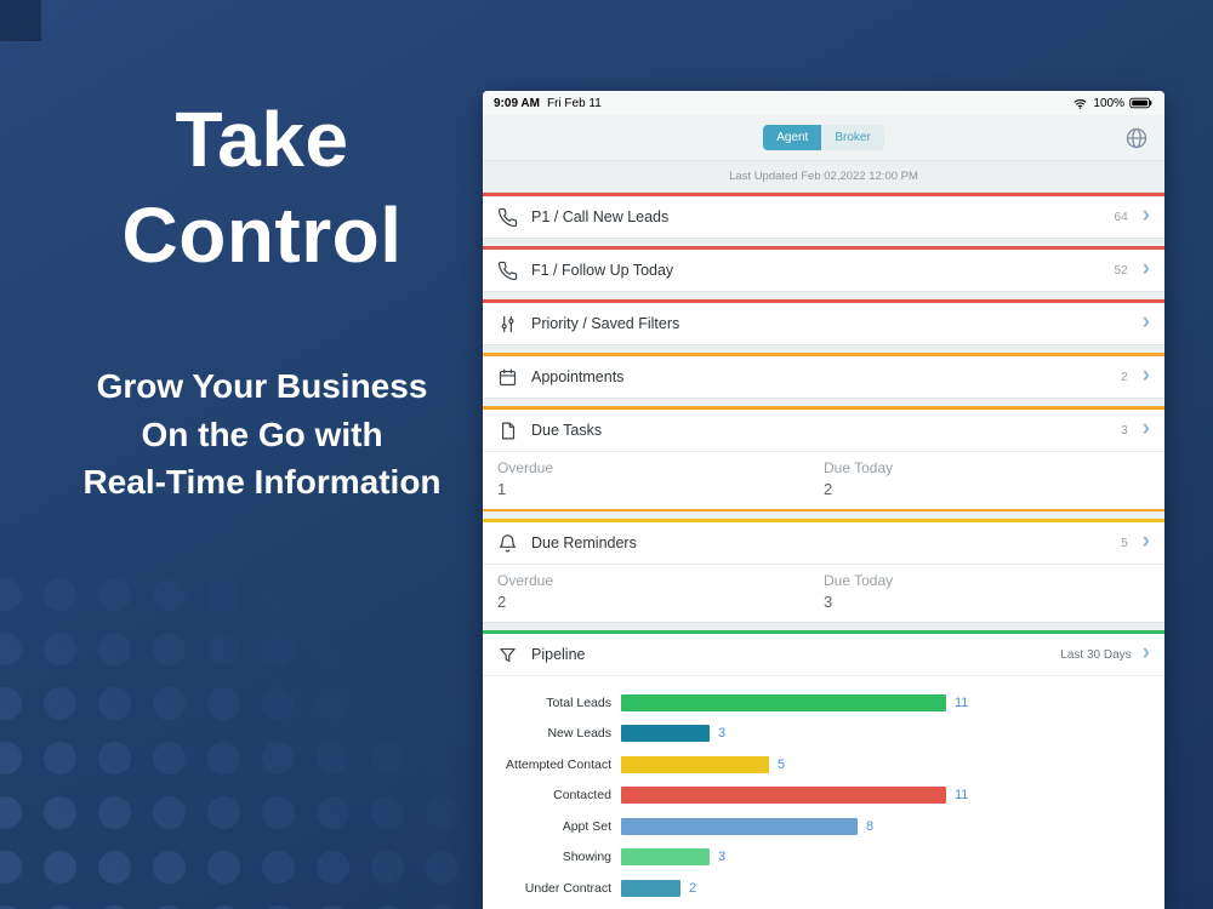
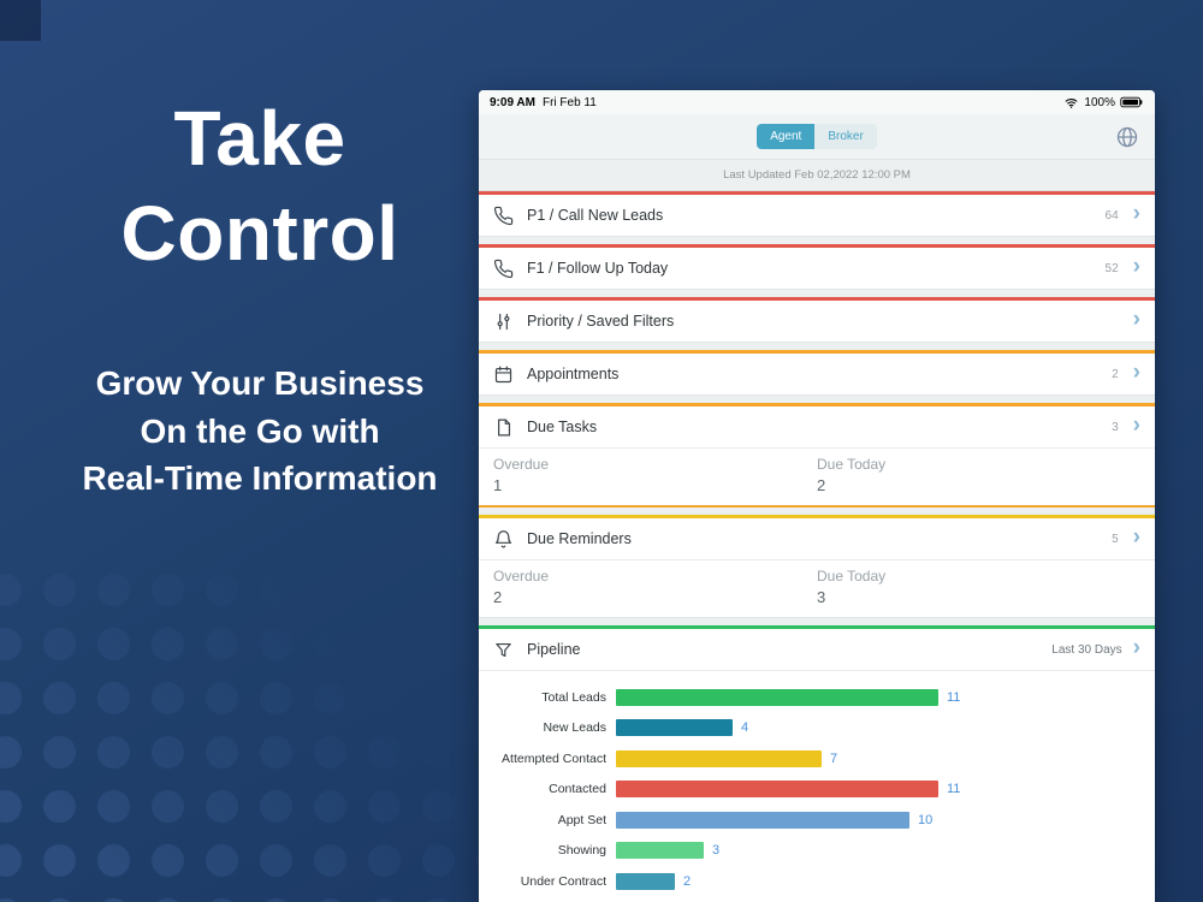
New Leads: 3 -> 4
Attempted Contact: 5 -> 7
Appt Set: 8 -> 10
